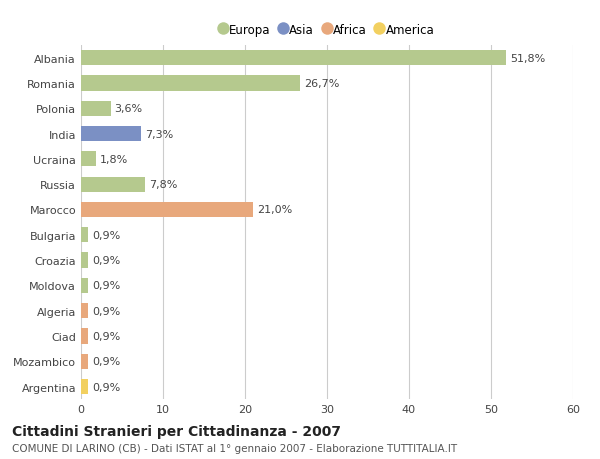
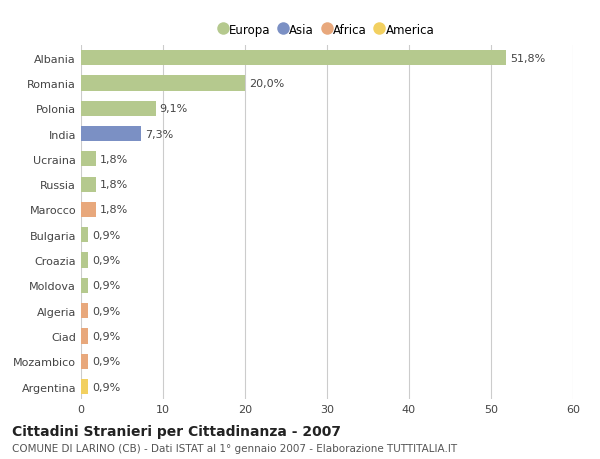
Romania: 26,7% -> 20,0%
Polonia: 3,6% -> 9,1%
Russia: 7,8% -> 1,8%
Marocco: 21,0% -> 1,8%
